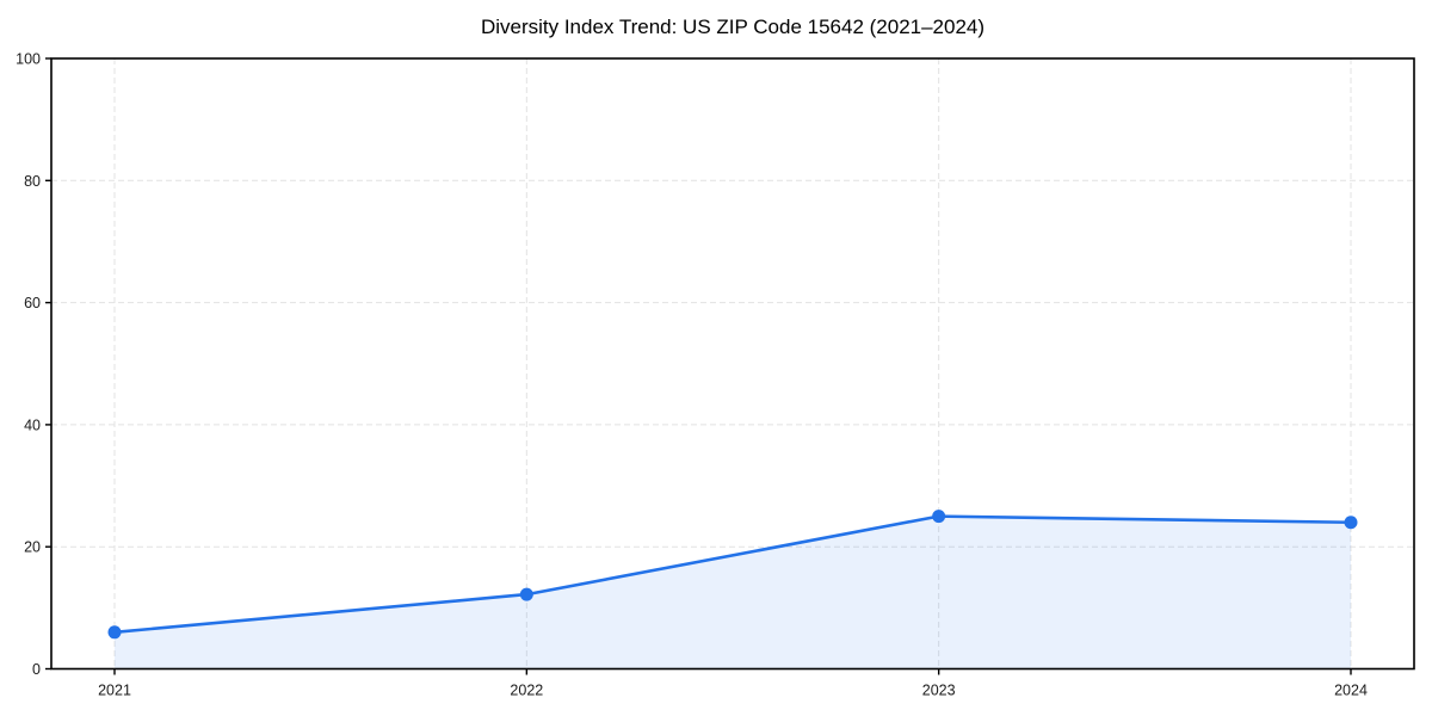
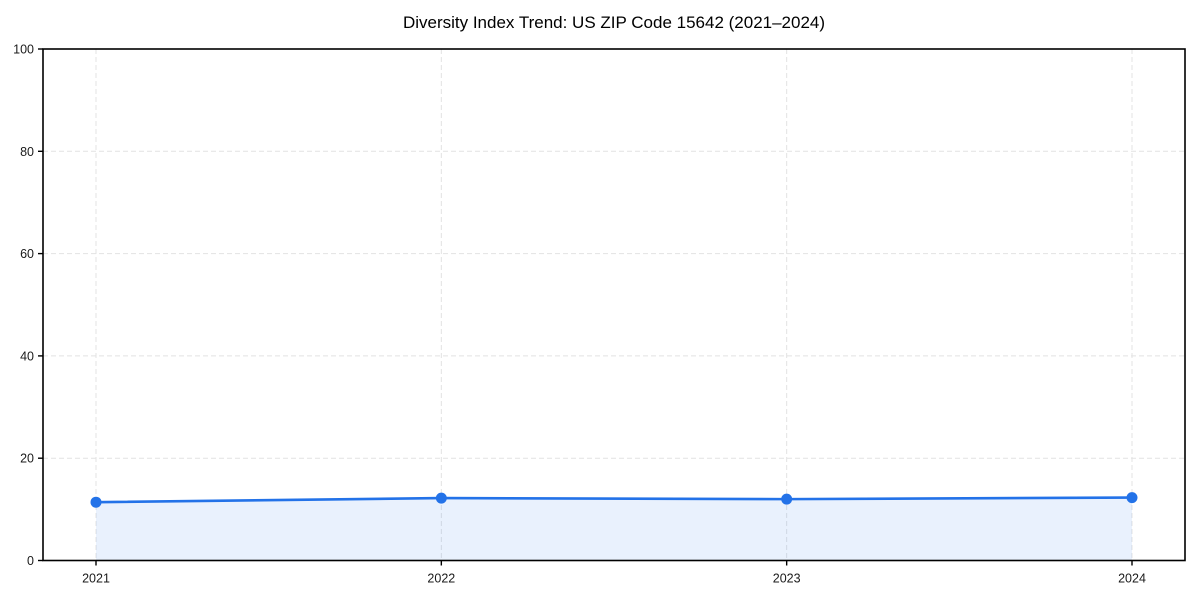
2021: 6 -> 11
2023: 25 -> 12
2024: 24 -> 12
